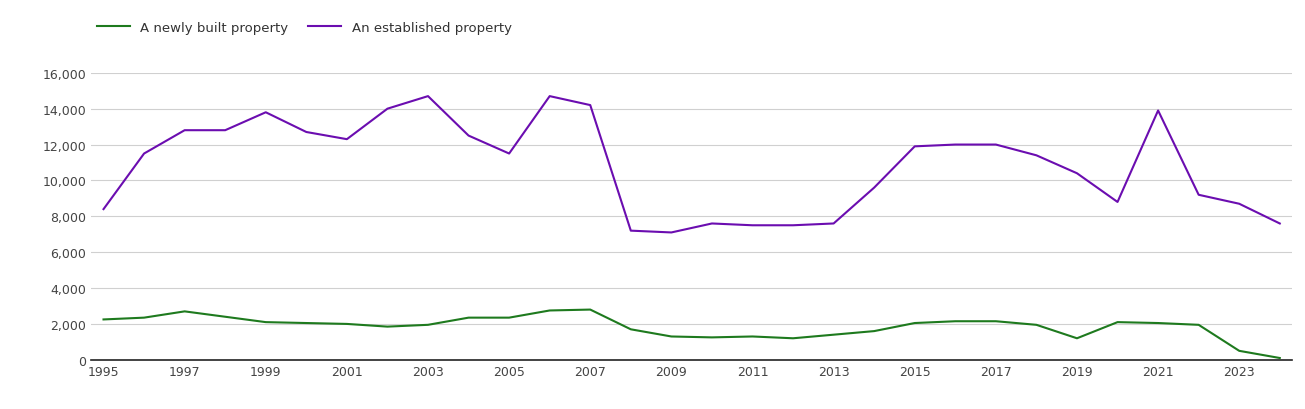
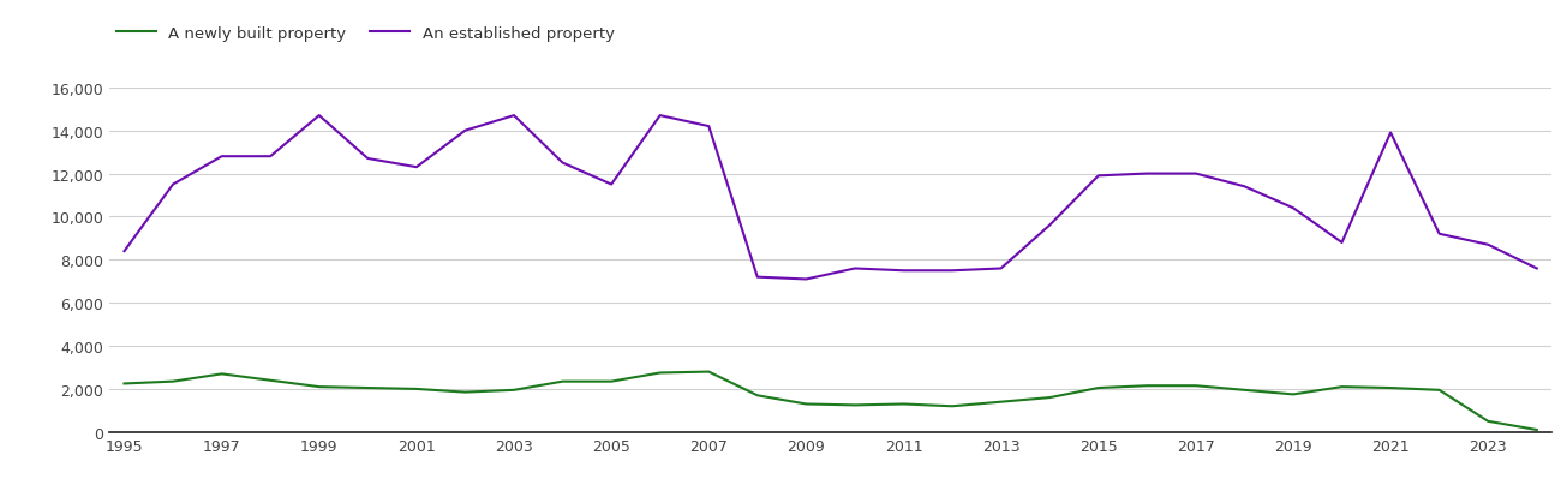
An established property/1999: 13,800 -> 14,700
A newly built property/2019: 1,200 -> 1,800
